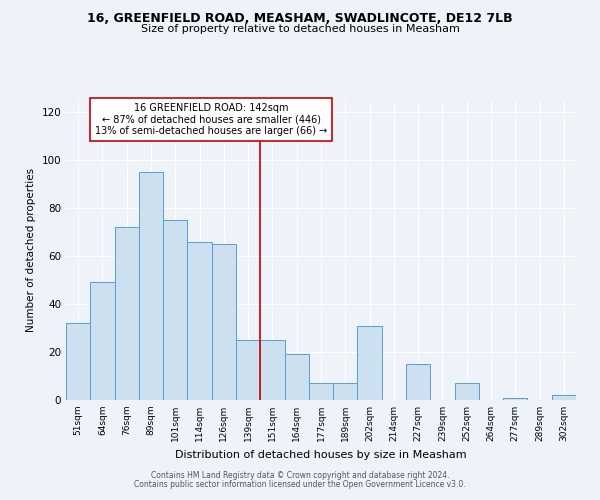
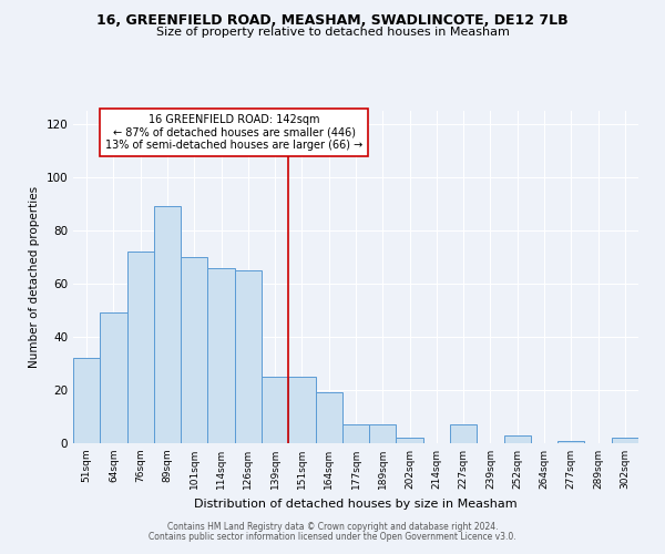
89sqm: 95 -> 89
101sqm: 75 -> 70
202sqm: 31 -> 2
227sqm: 15 -> 7
252sqm: 7 -> 3
